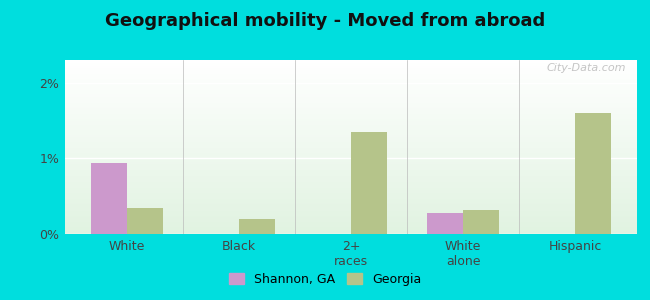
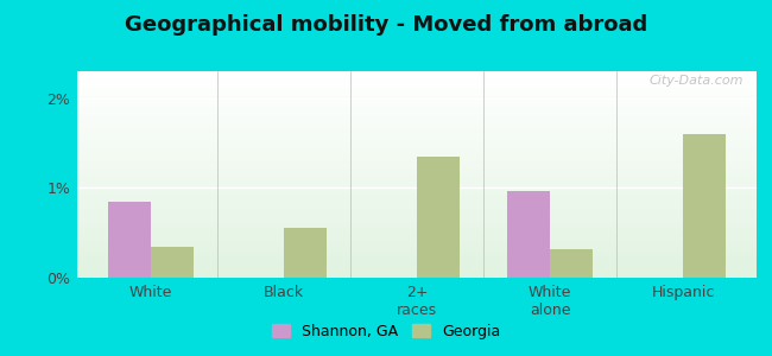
Shannon, GA/White: 0.94% -> 0.85%
Georgia/Black: 0.20% -> 0.55%
Shannon, GA/White alone: 0.28% -> 0.97%
